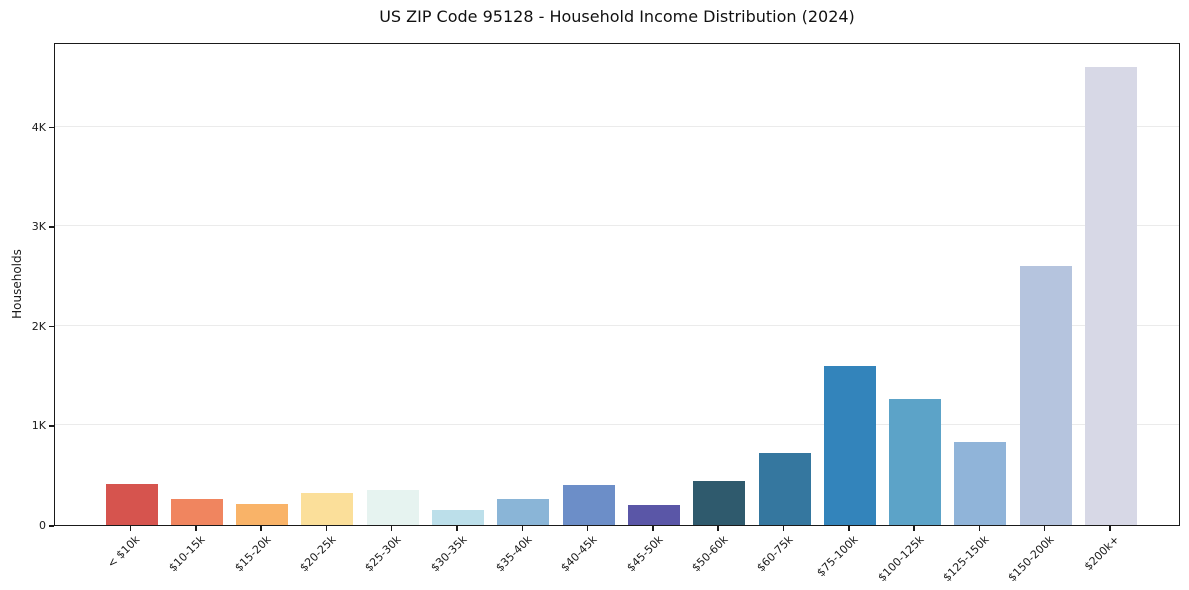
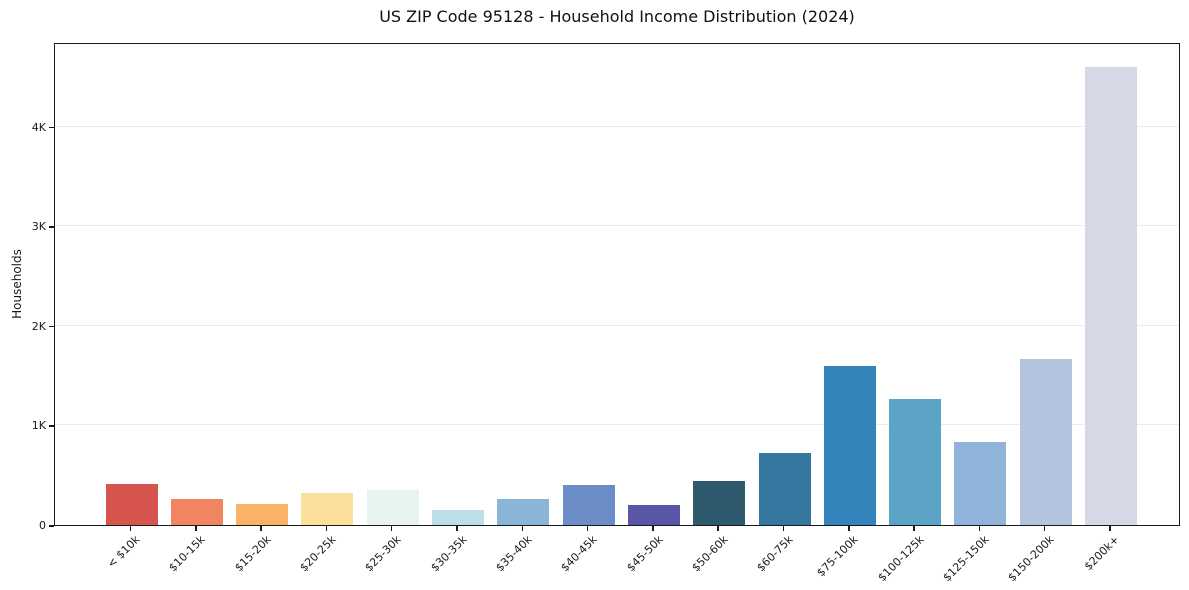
$150-200k: 2.6K -> 1.7K
